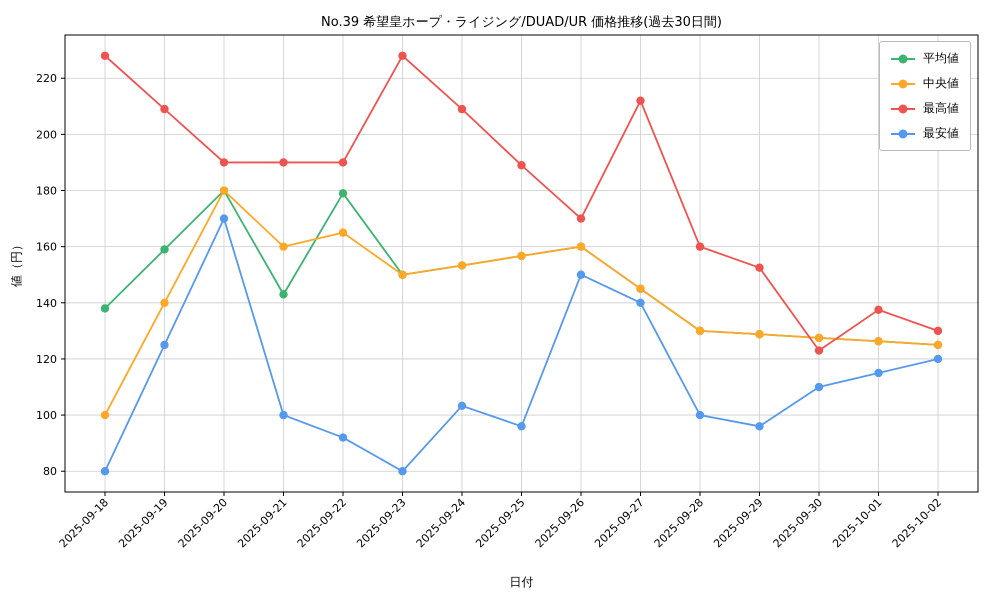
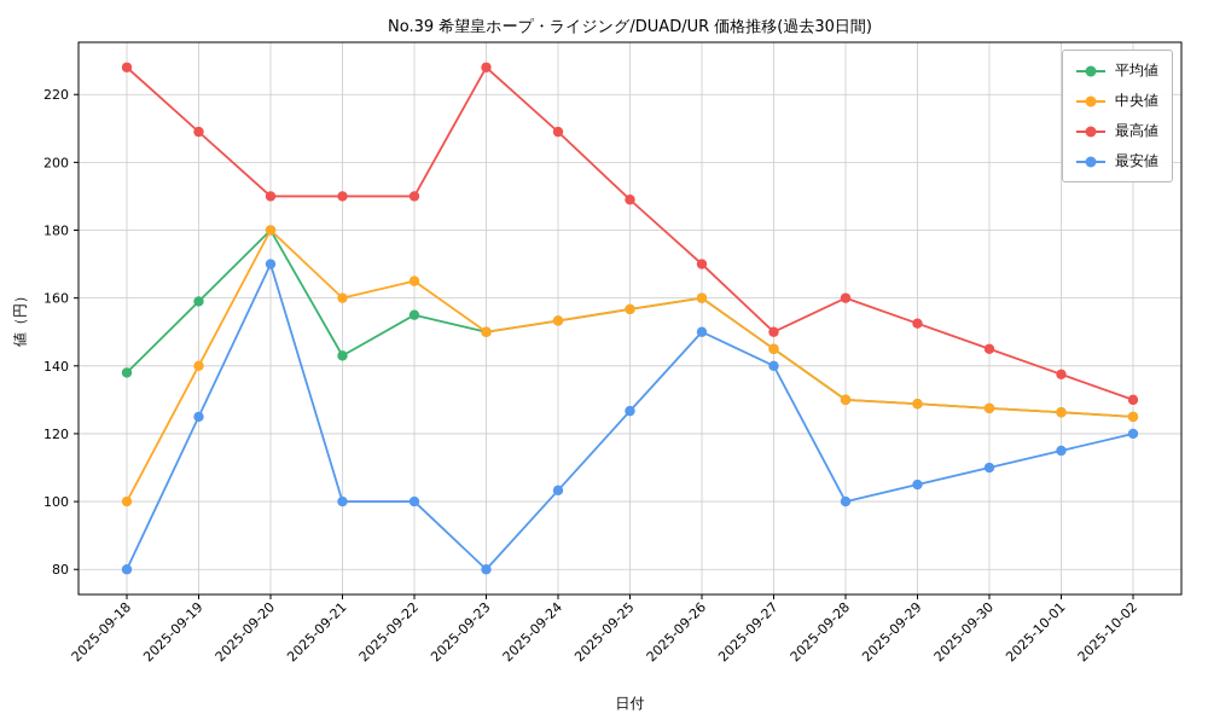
平均値/2025-09-22: 179 -> 155
最安値/2025-09-22: 92 -> 100
最安値/2025-09-25: 96 -> 127
最高値/2025-09-27: 212 -> 150
最安値/2025-09-29: 96 -> 105
最高値/2025-09-30: 123 -> 145
